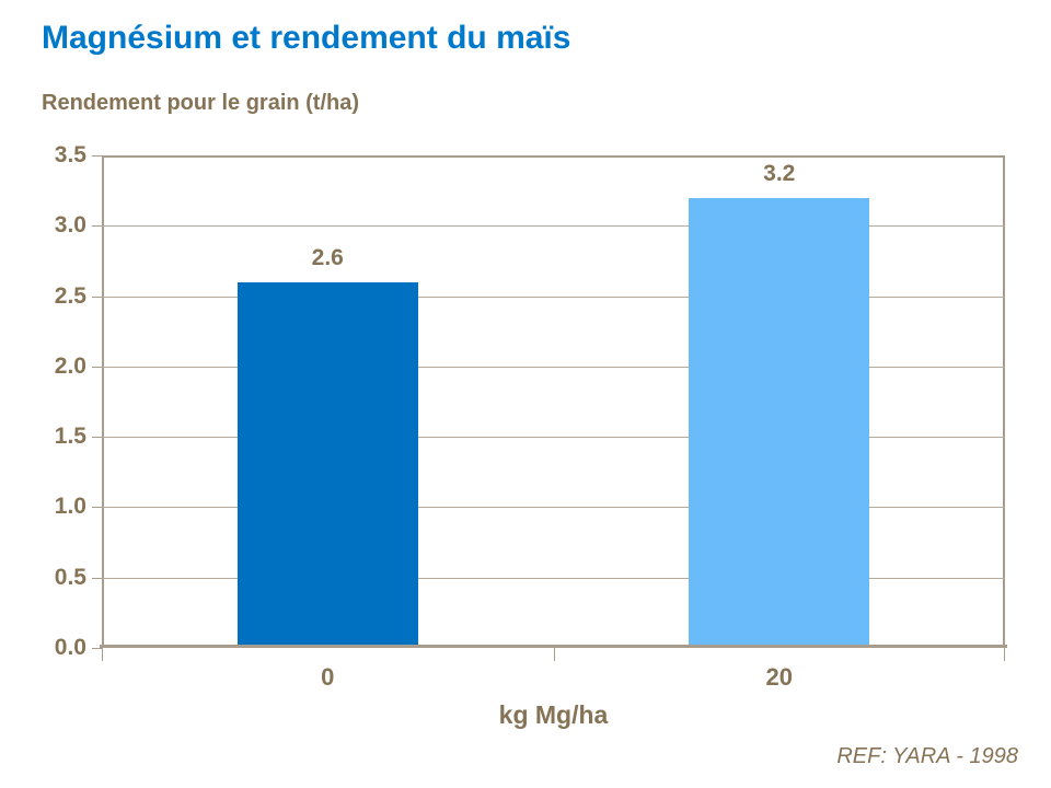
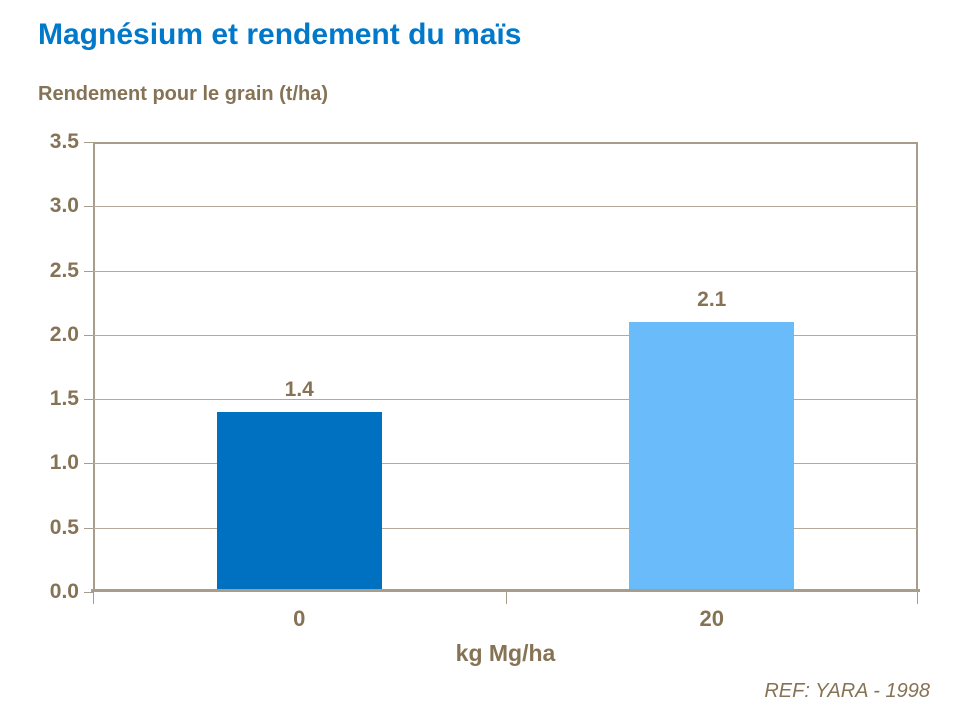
0: 2.6 -> 1.4
20: 3.2 -> 2.1
